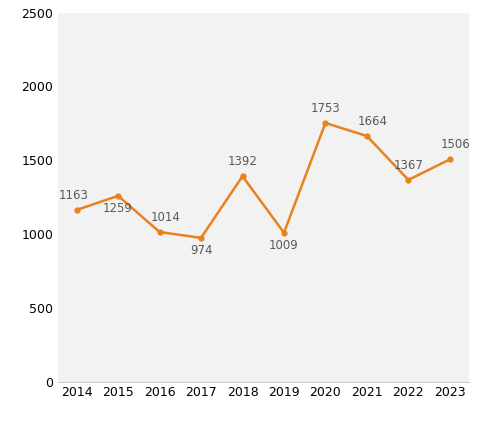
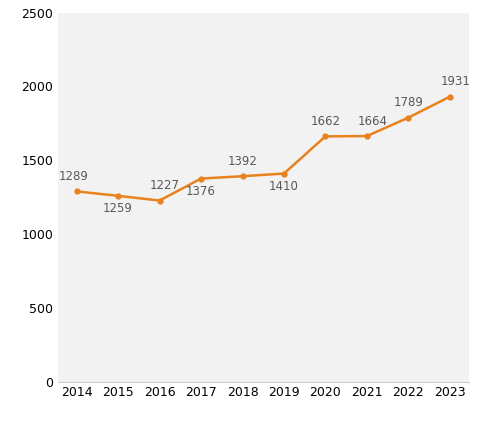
2014: 1163 -> 1289
2016: 1014 -> 1227
2017: 974 -> 1376
2019: 1009 -> 1410
2020: 1753 -> 1662
2022: 1367 -> 1789
2023: 1506 -> 1931
